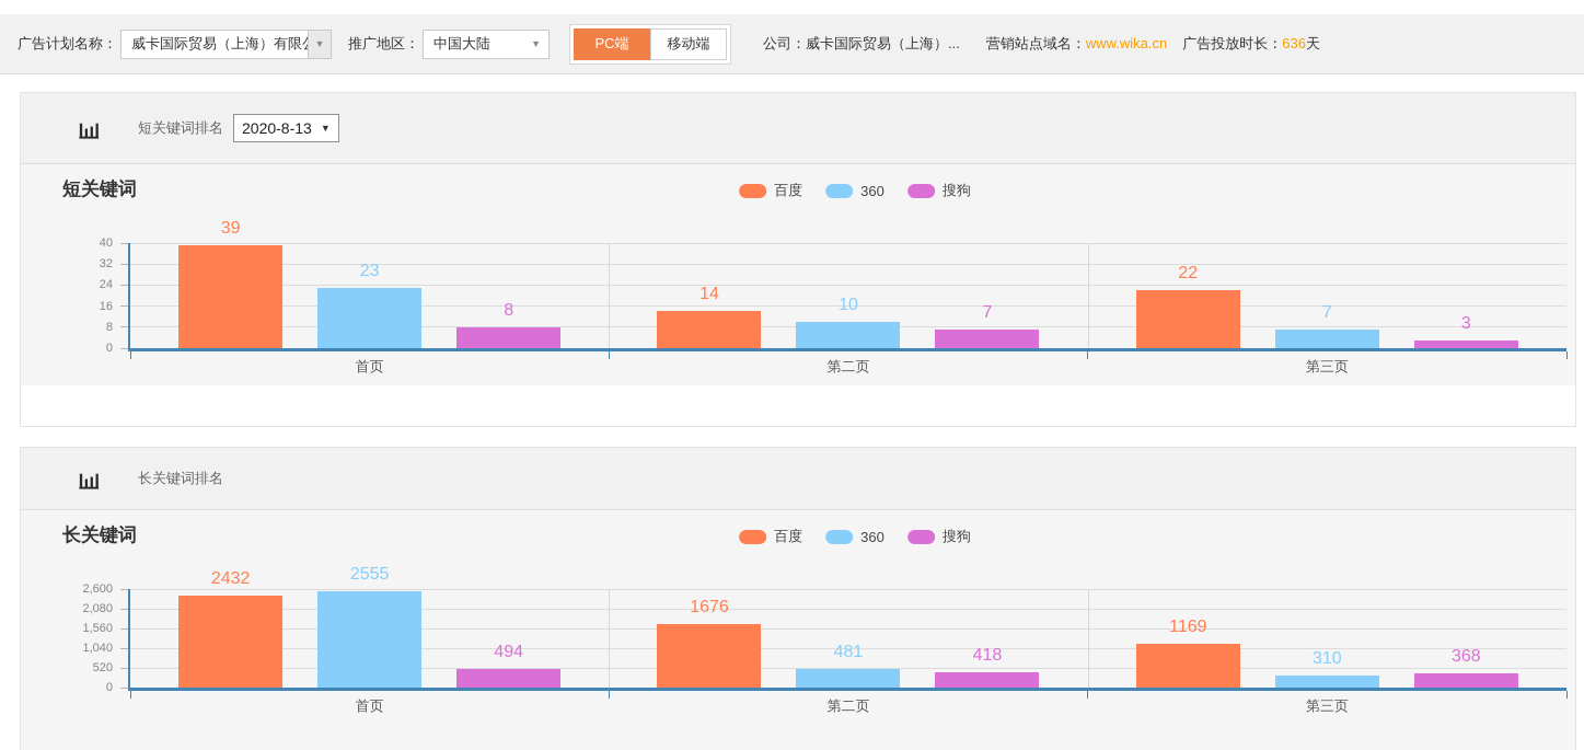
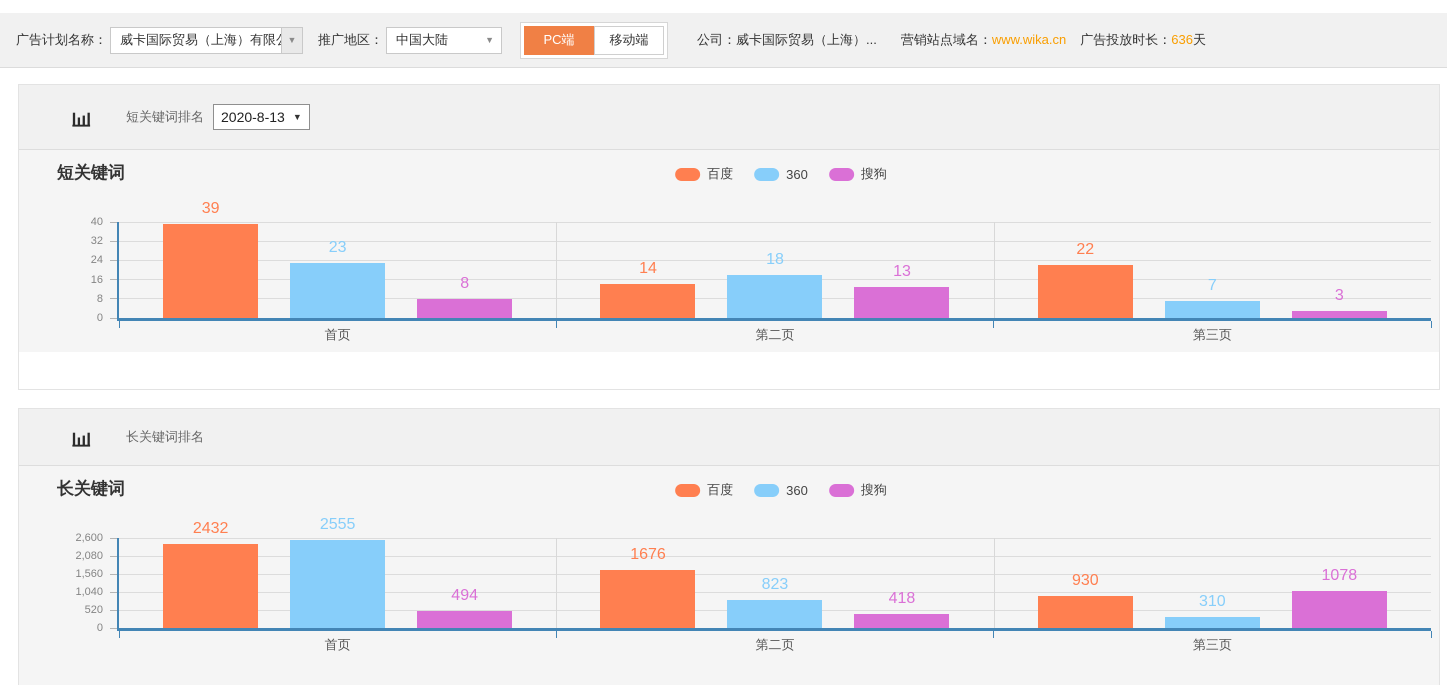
短关键词/360/第二页: 10 -> 18
短关键词/搜狗/第二页: 7 -> 13
长关键词/360/第二页: 481 -> 823
长关键词/百度/第三页: 1169 -> 930
长关键词/搜狗/第三页: 368 -> 1078
